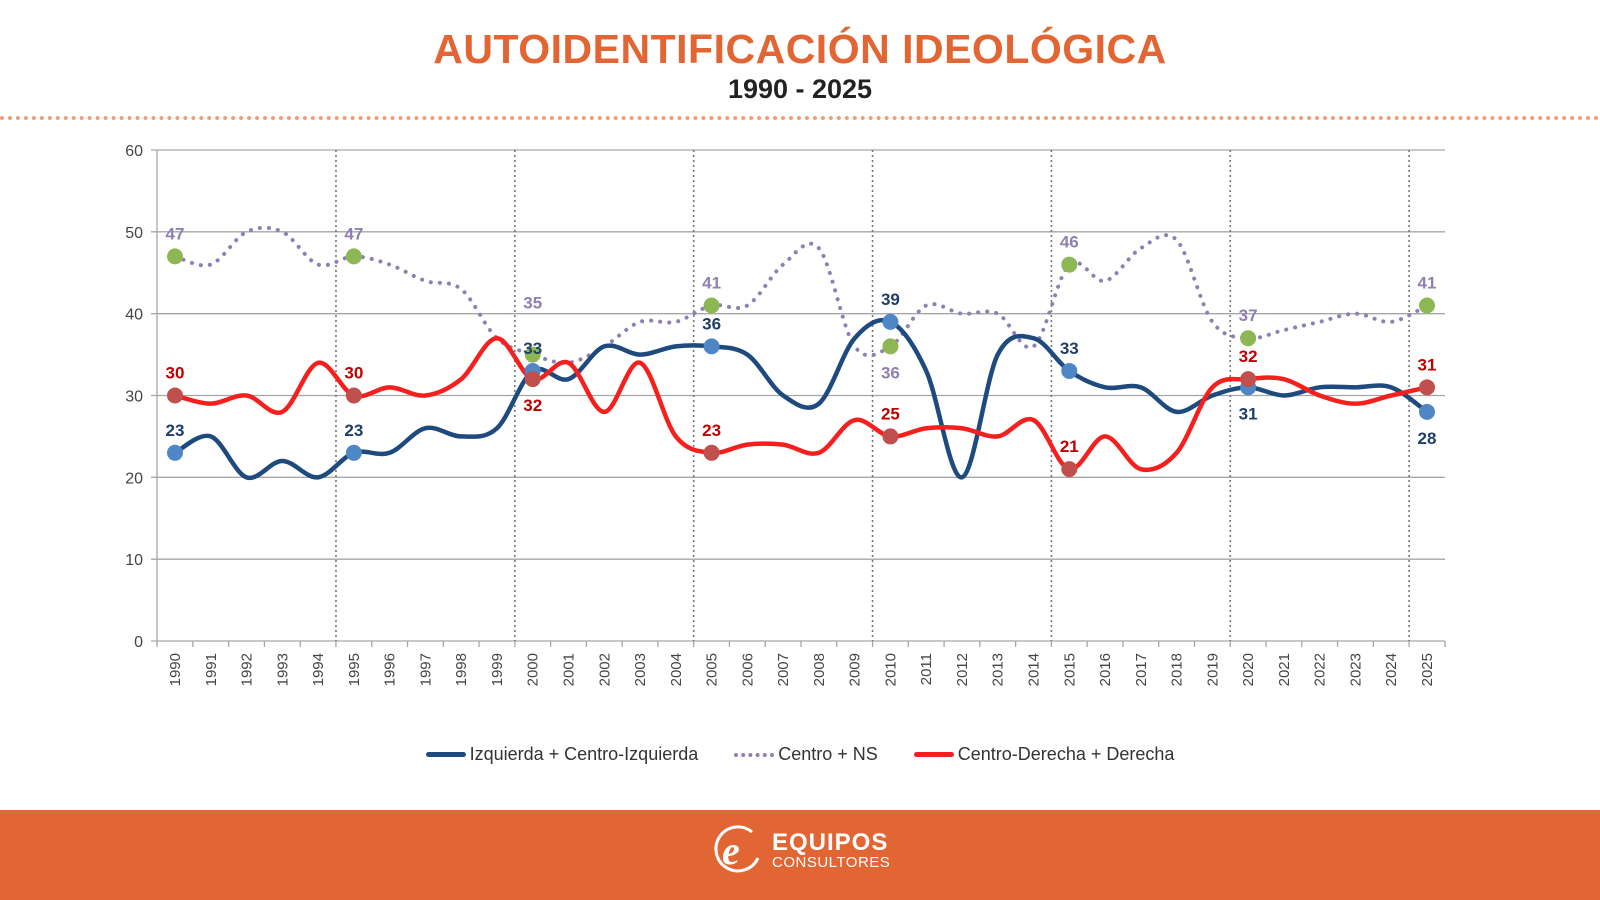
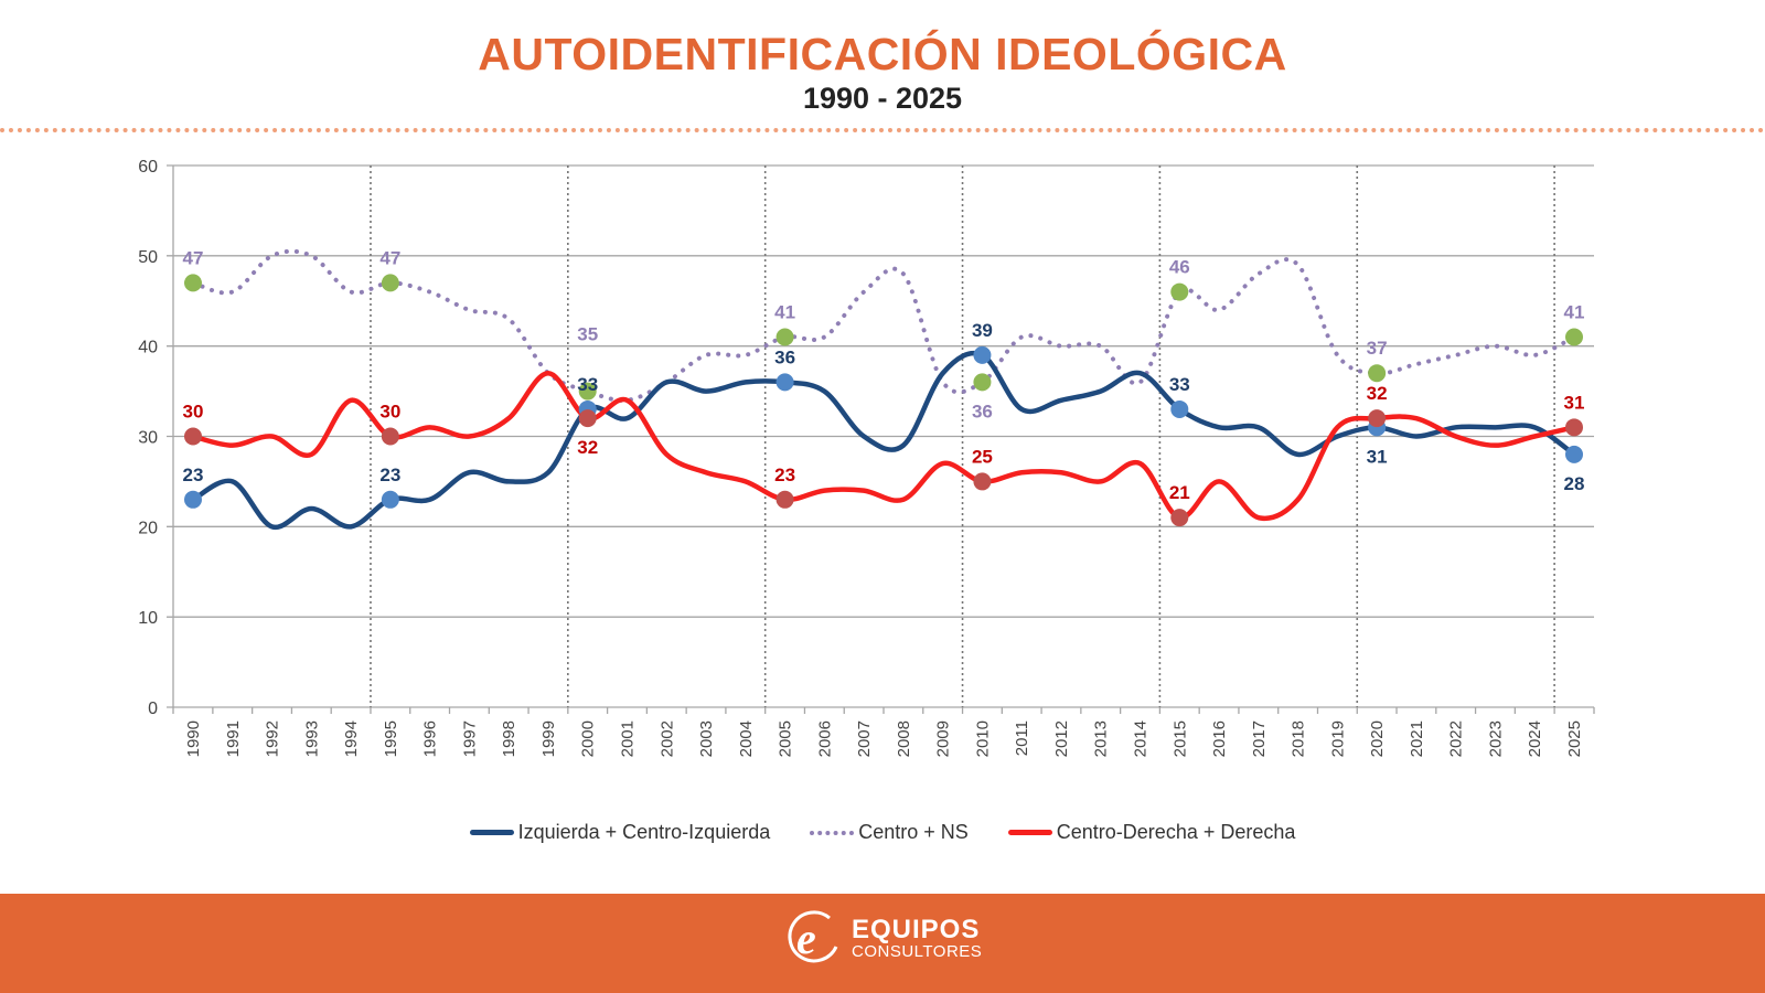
Centro-Derecha + Derecha/2003: 34 -> 26
Izquierda + Centro-Izquierda/2012: 20 -> 34
